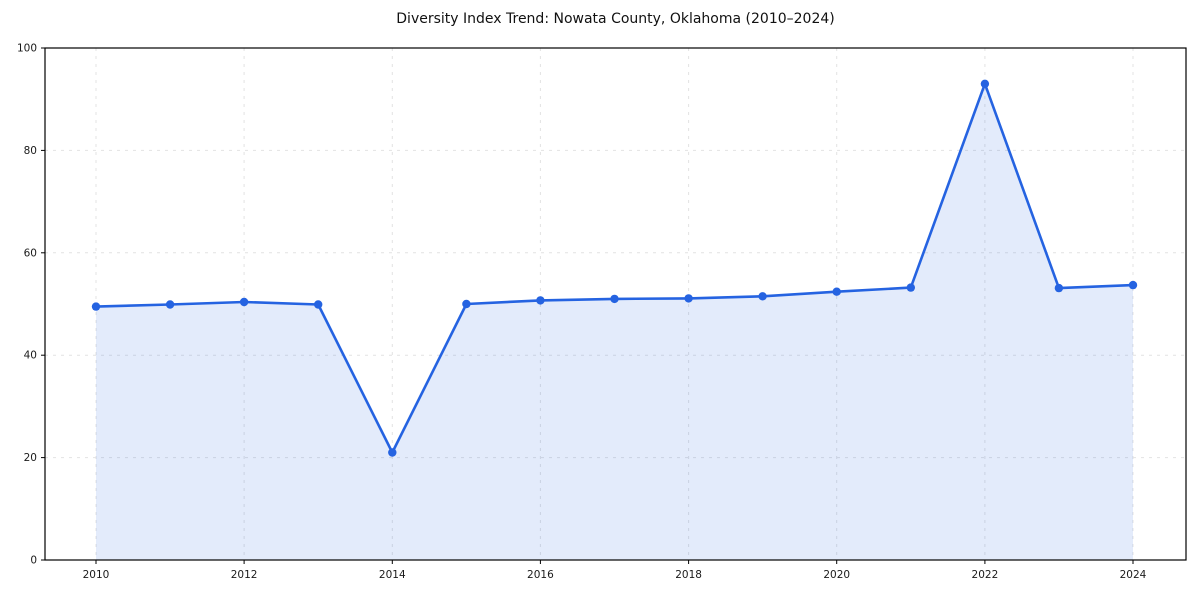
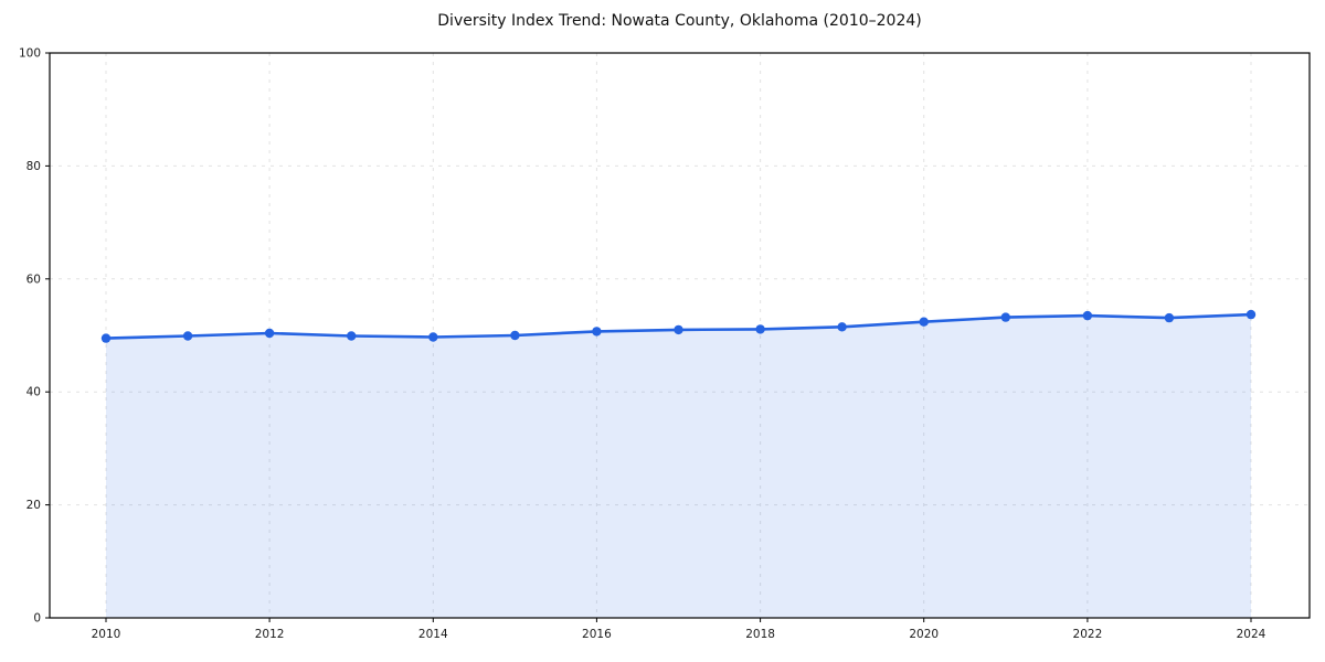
2014: 21 -> 50
2022: 93 -> 54
